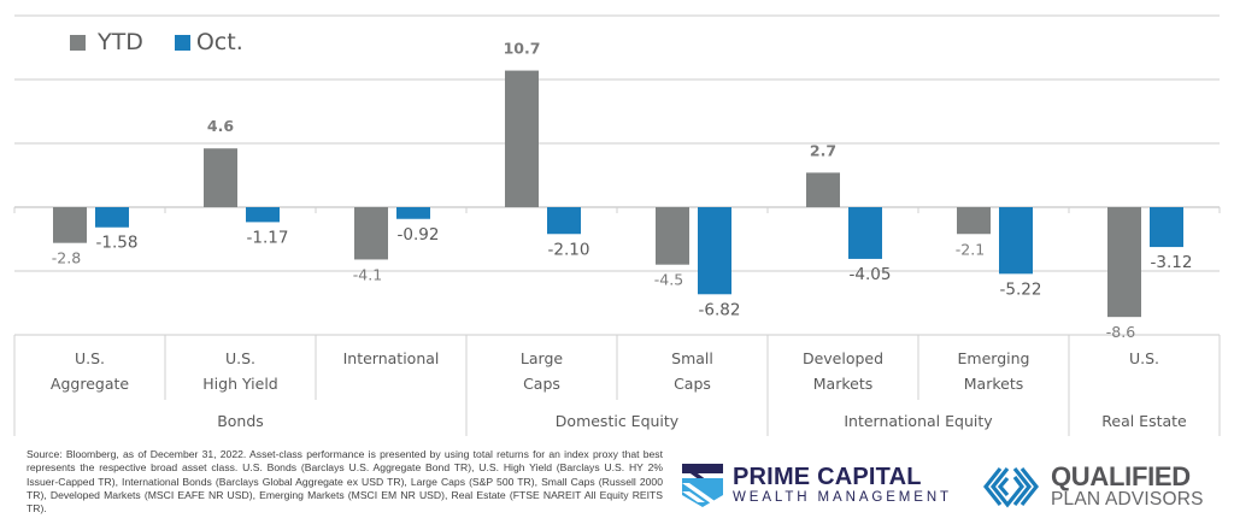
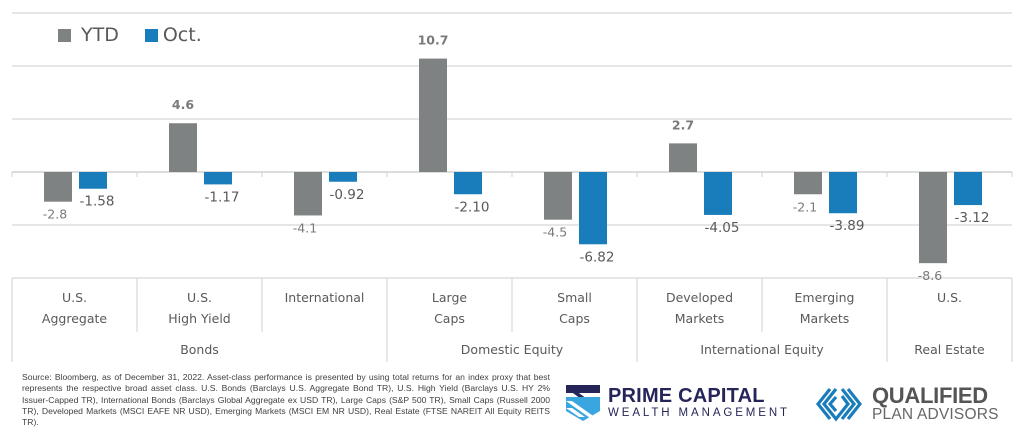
Oct./Emerging Markets: -5.22 -> -3.89
